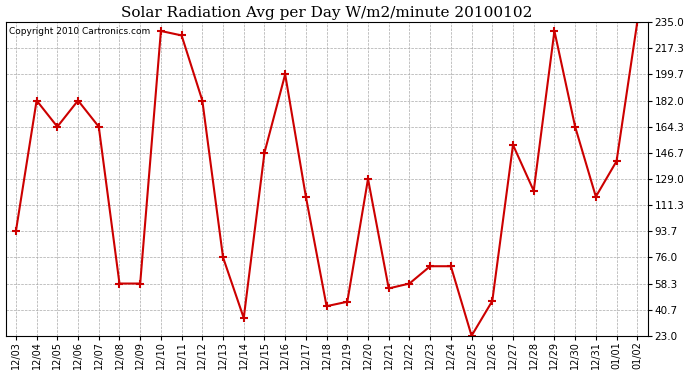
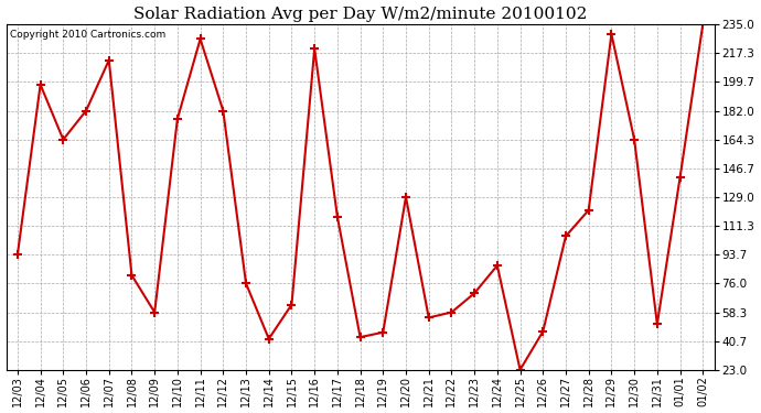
12/04: 182 -> 198
12/07: 164 -> 213
12/08: 58 -> 81
12/10: 229 -> 177
12/14: 35 -> 42
12/15: 147 -> 63
12/16: 200 -> 220
12/24: 70 -> 87
12/27: 152 -> 105
12/31: 117 -> 51
